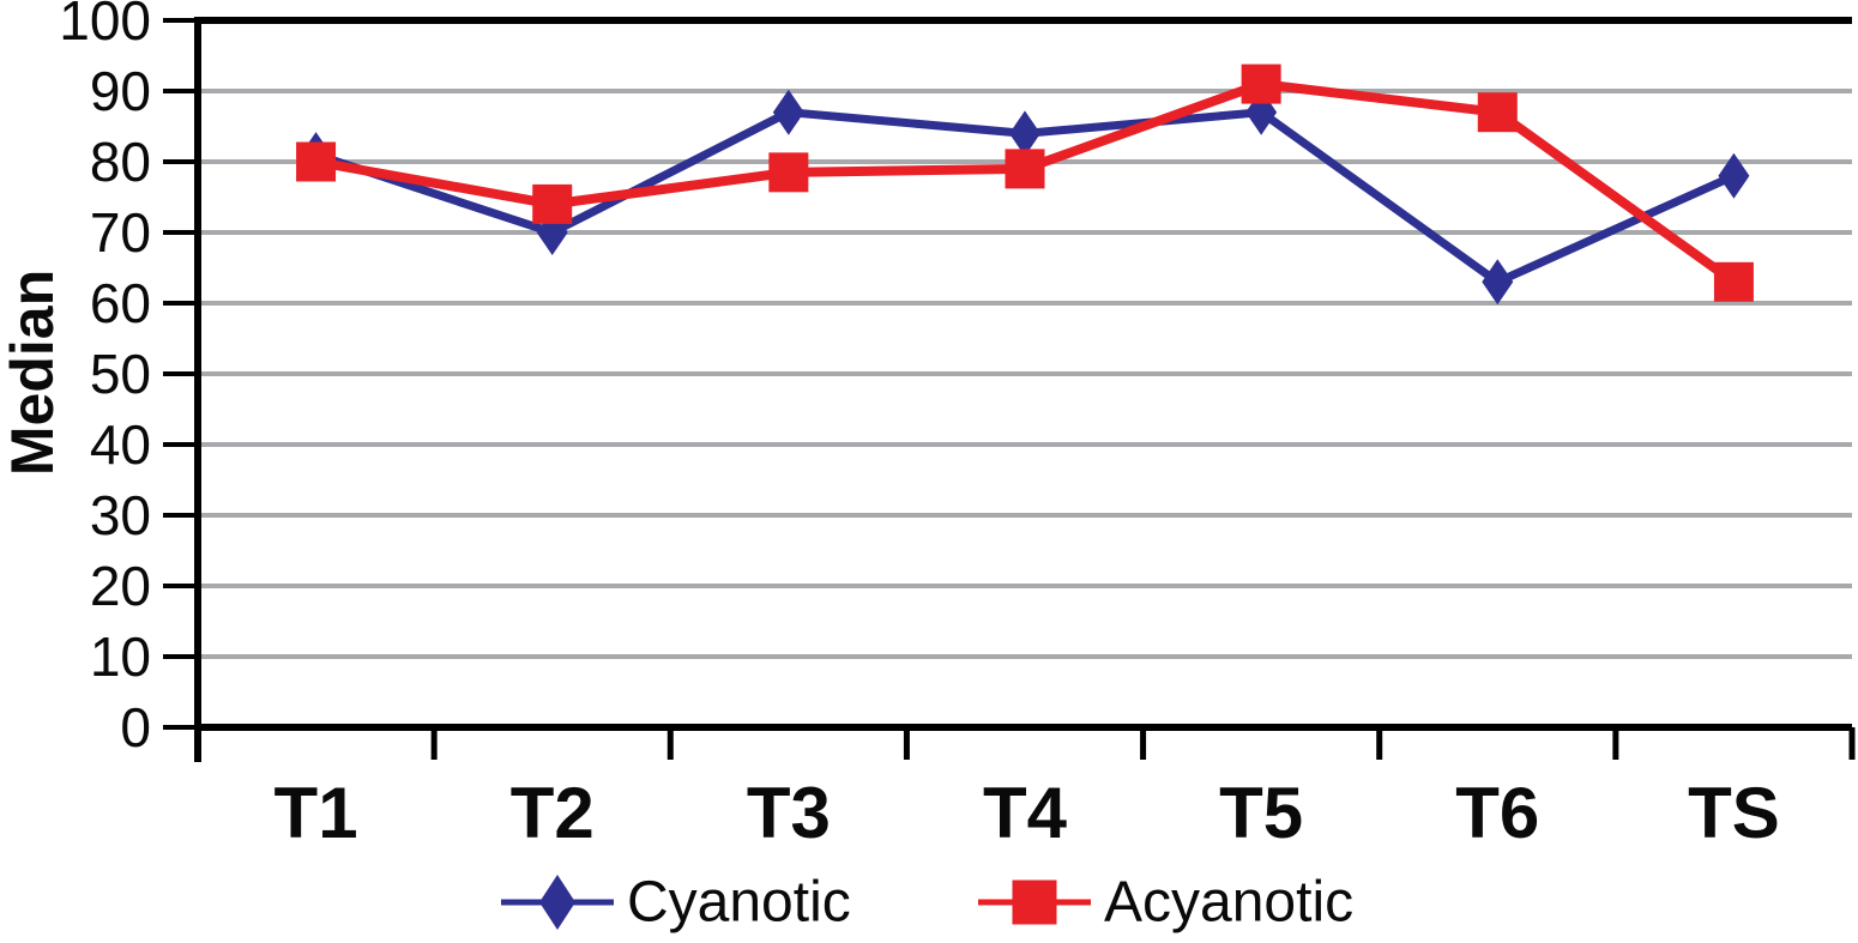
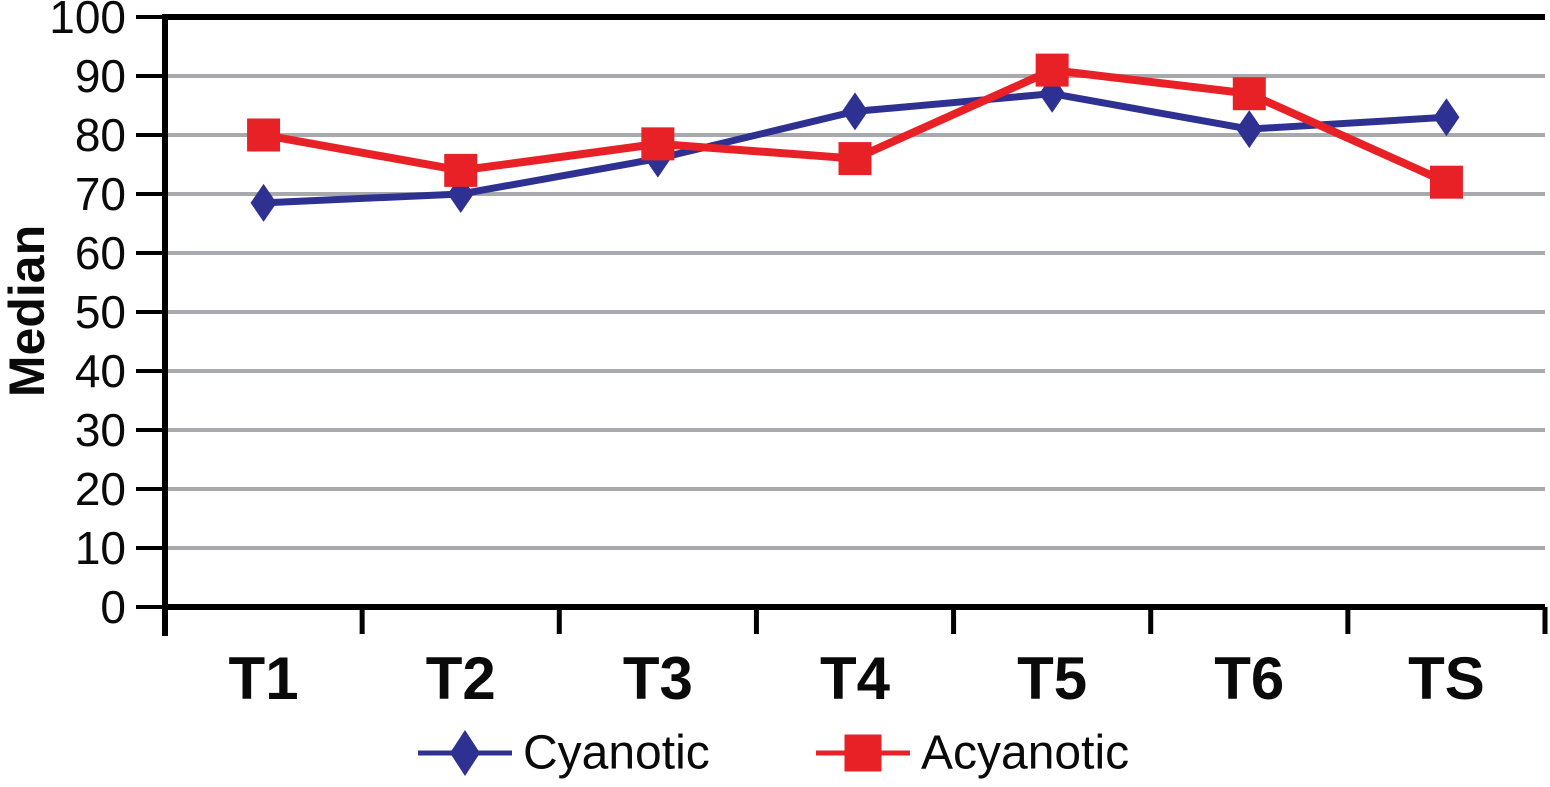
Cyanotic/T1: 81 -> 68
Cyanotic/T3: 87 -> 76
Acyanotic/T4: 79 -> 76
Cyanotic/T6: 63 -> 81
Cyanotic/TS: 78 -> 83
Acyanotic/TS: 63 -> 72
